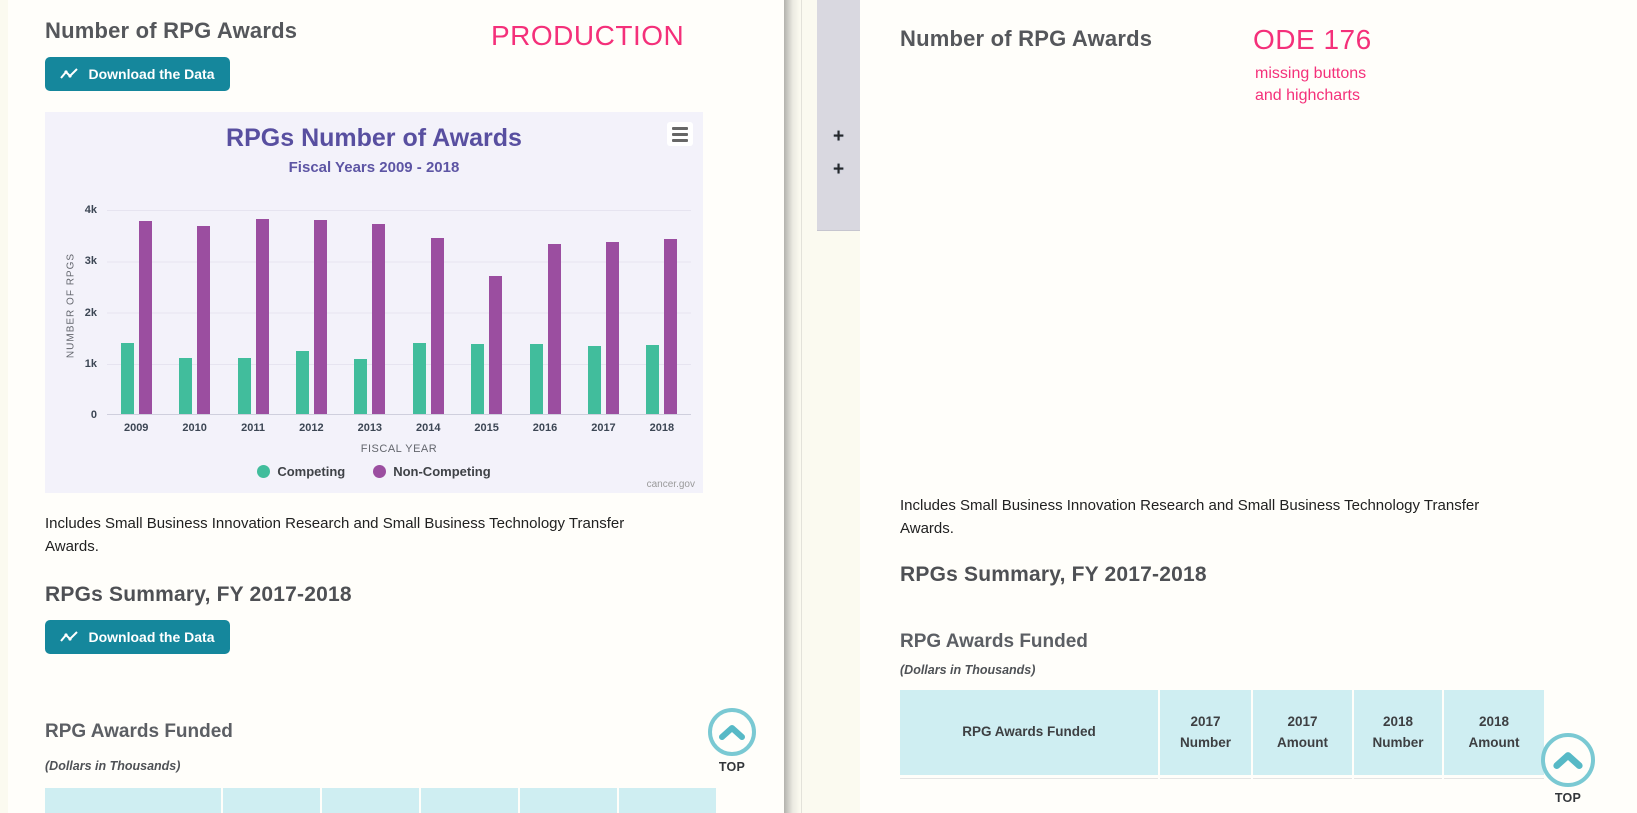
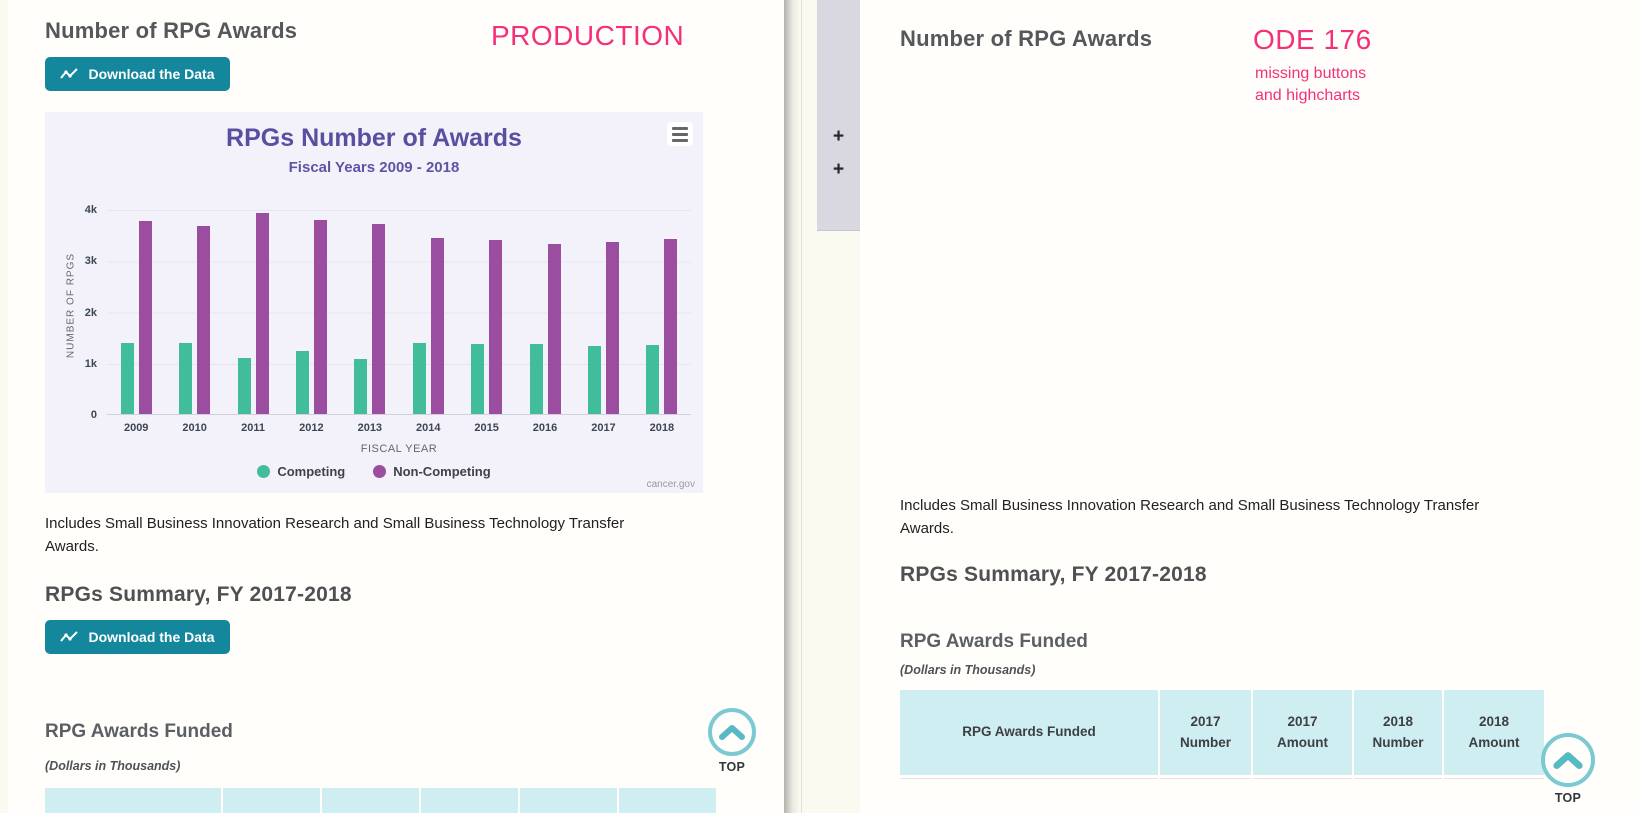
Competing/2010: 1.1k -> 1.4k
Non-Competing/2011: 3.8k -> 3.9k
Non-Competing/2015: 2.7k -> 3.4k
